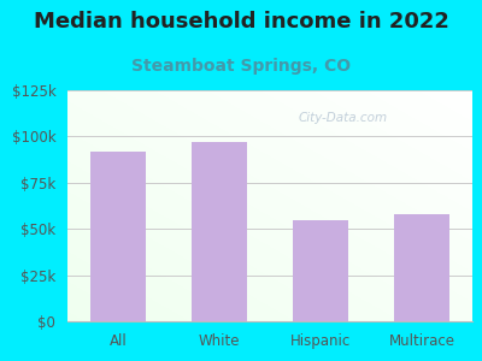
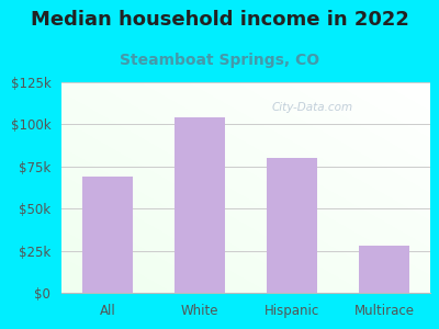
All: $92k -> $69k
White: $97k -> $104k
Hispanic: $55k -> $80k
Multirace: $58k -> $28k
